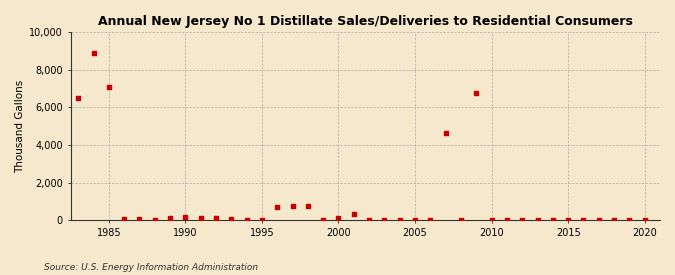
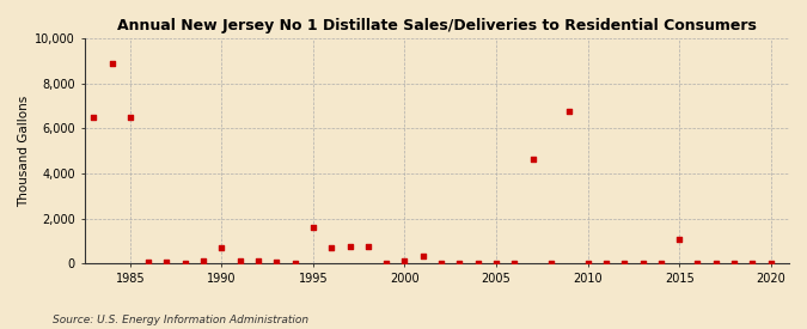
1985: 7,100 -> 6,500
1990: 200 -> 700
1995: 0 -> 1,600
2015: 0 -> 1,100
